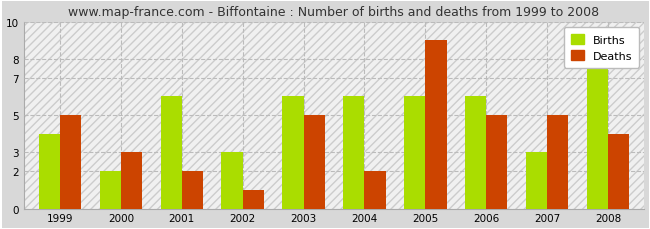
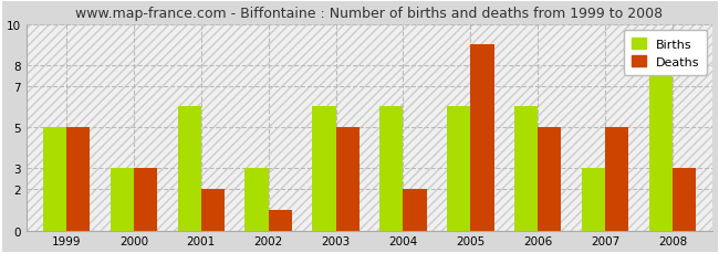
Births/1999: 4 -> 5
Births/2000: 2 -> 3
Deaths/2008: 4 -> 3
